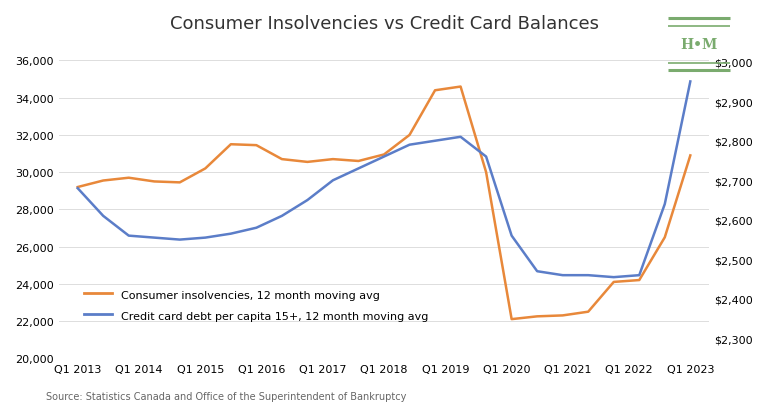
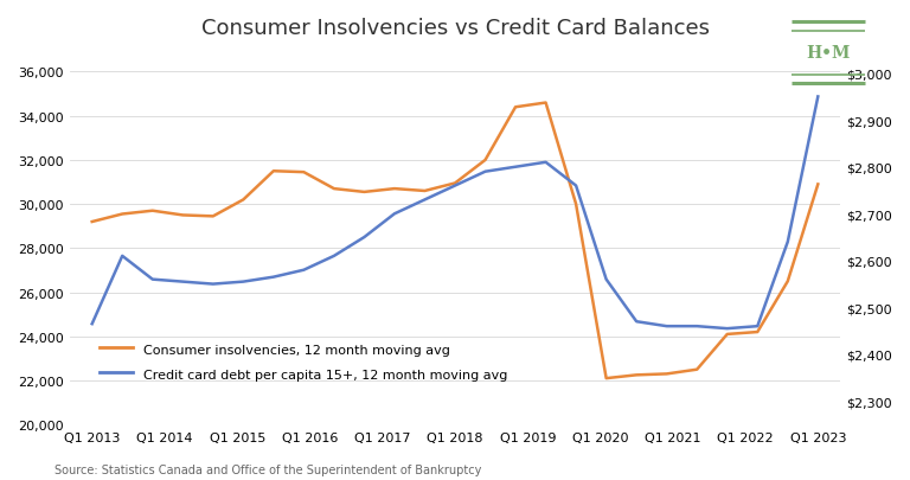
Credit card debt per capita 15+, 12 month moving avg/Q1 2013: $2,680 -> $2,465
